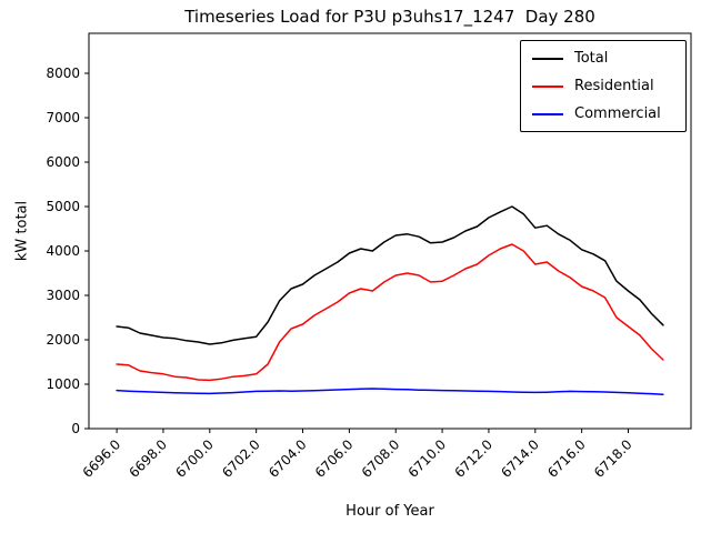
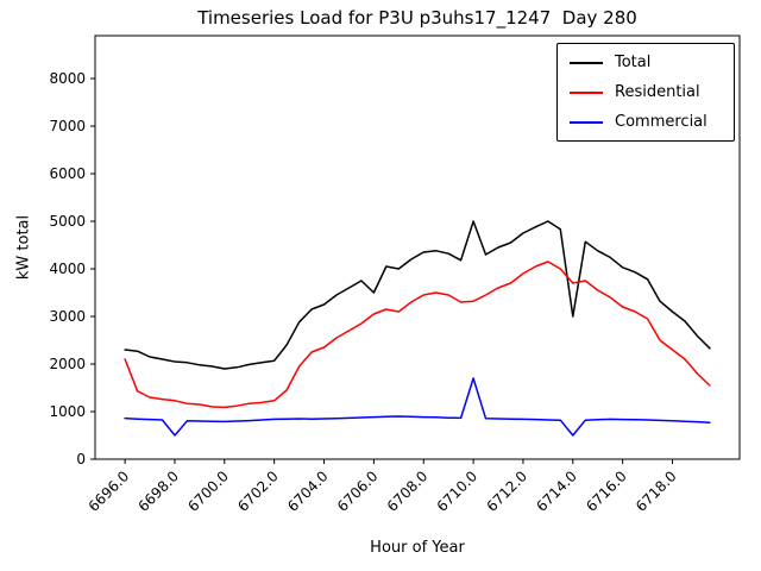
Residential/6696.0: 1400 -> 2100
Commercial/6698.0: 800 -> 500
Total/6706.0: 4000 -> 3500
Total/6710.0: 4200 -> 5000
Commercial/6710.0: 900 -> 1700
Total/6714.0: 4500 -> 3000
Commercial/6714.0: 800 -> 500
